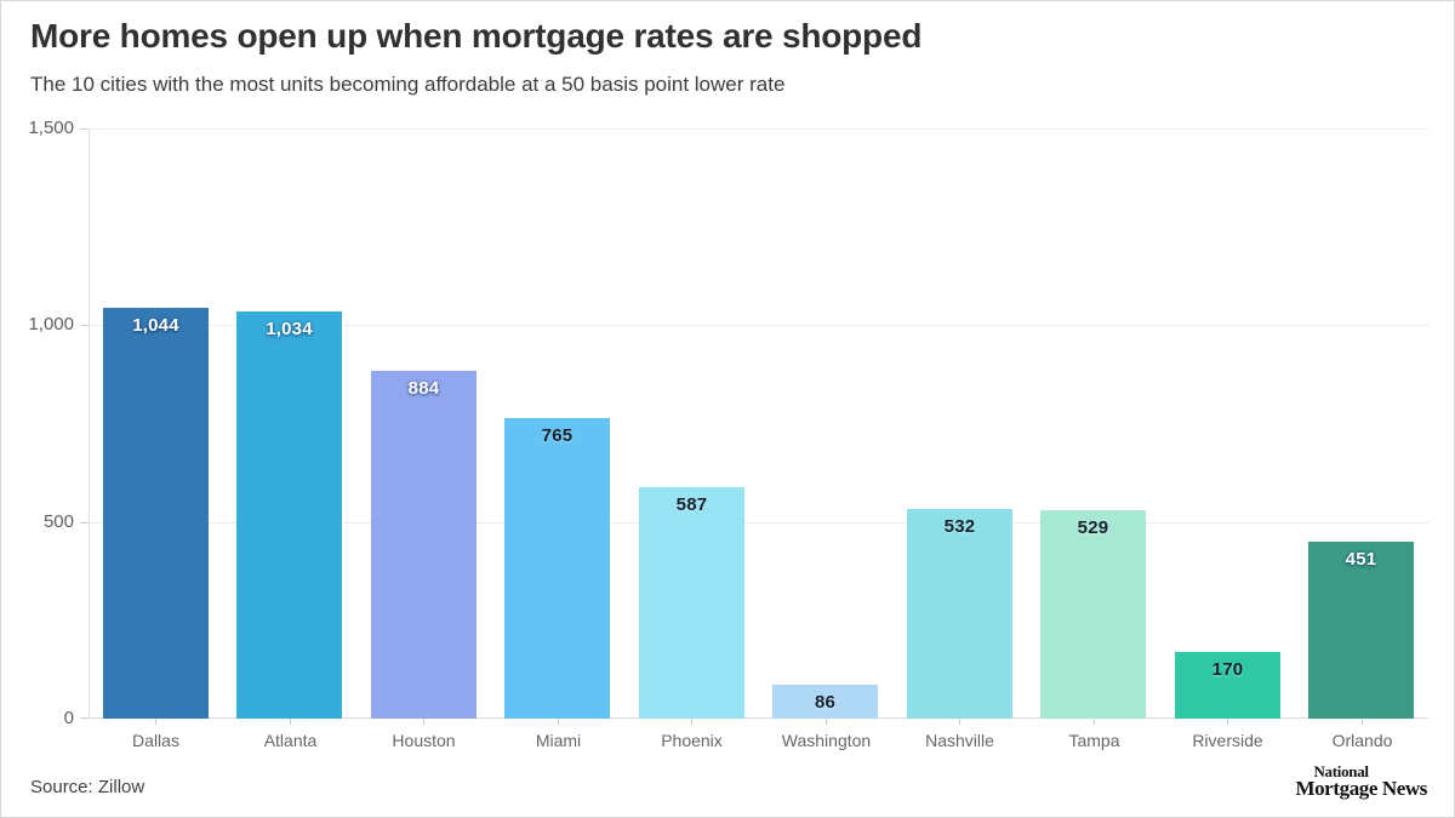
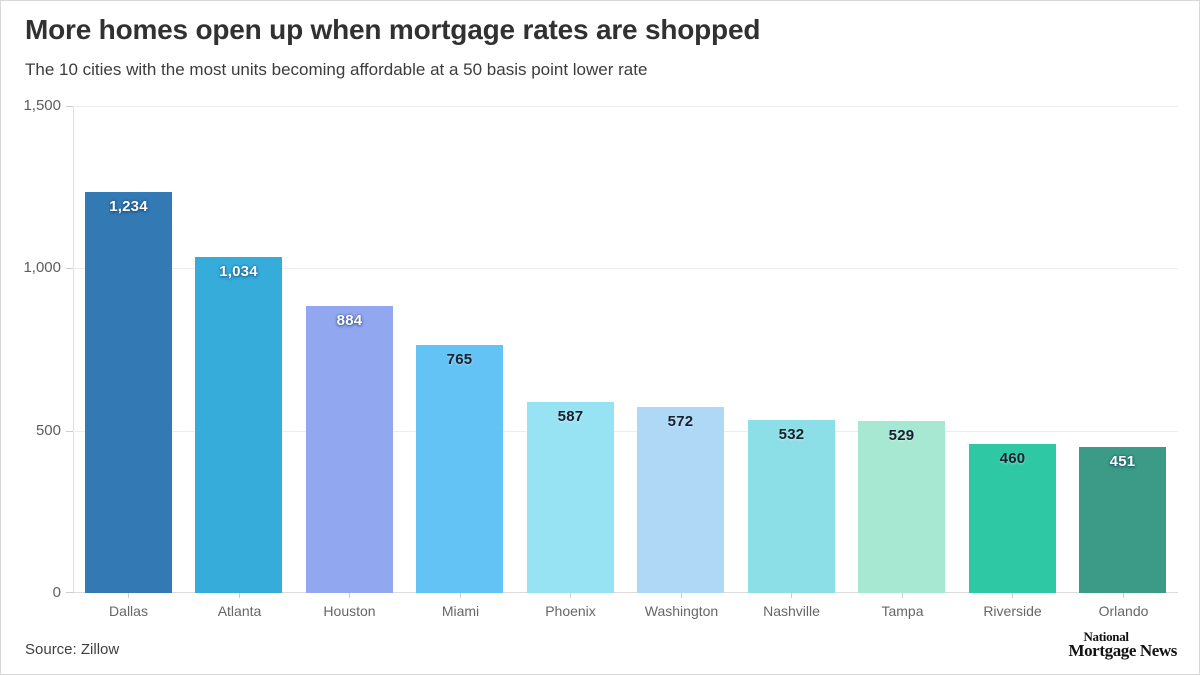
Dallas: 1,044 -> 1,234
Washington: 86 -> 572
Riverside: 170 -> 460
